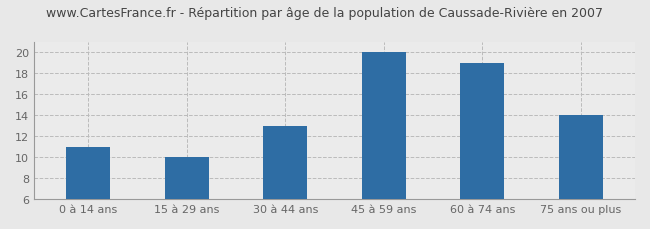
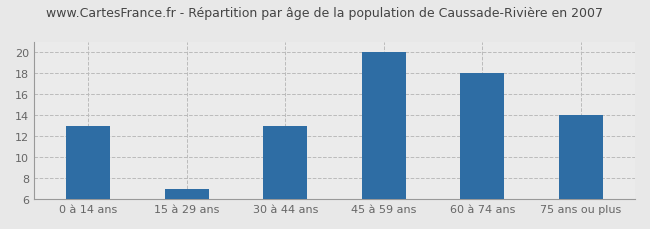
0 à 14 ans: 11 -> 13
15 à 29 ans: 10 -> 7
60 à 74 ans: 19 -> 18
